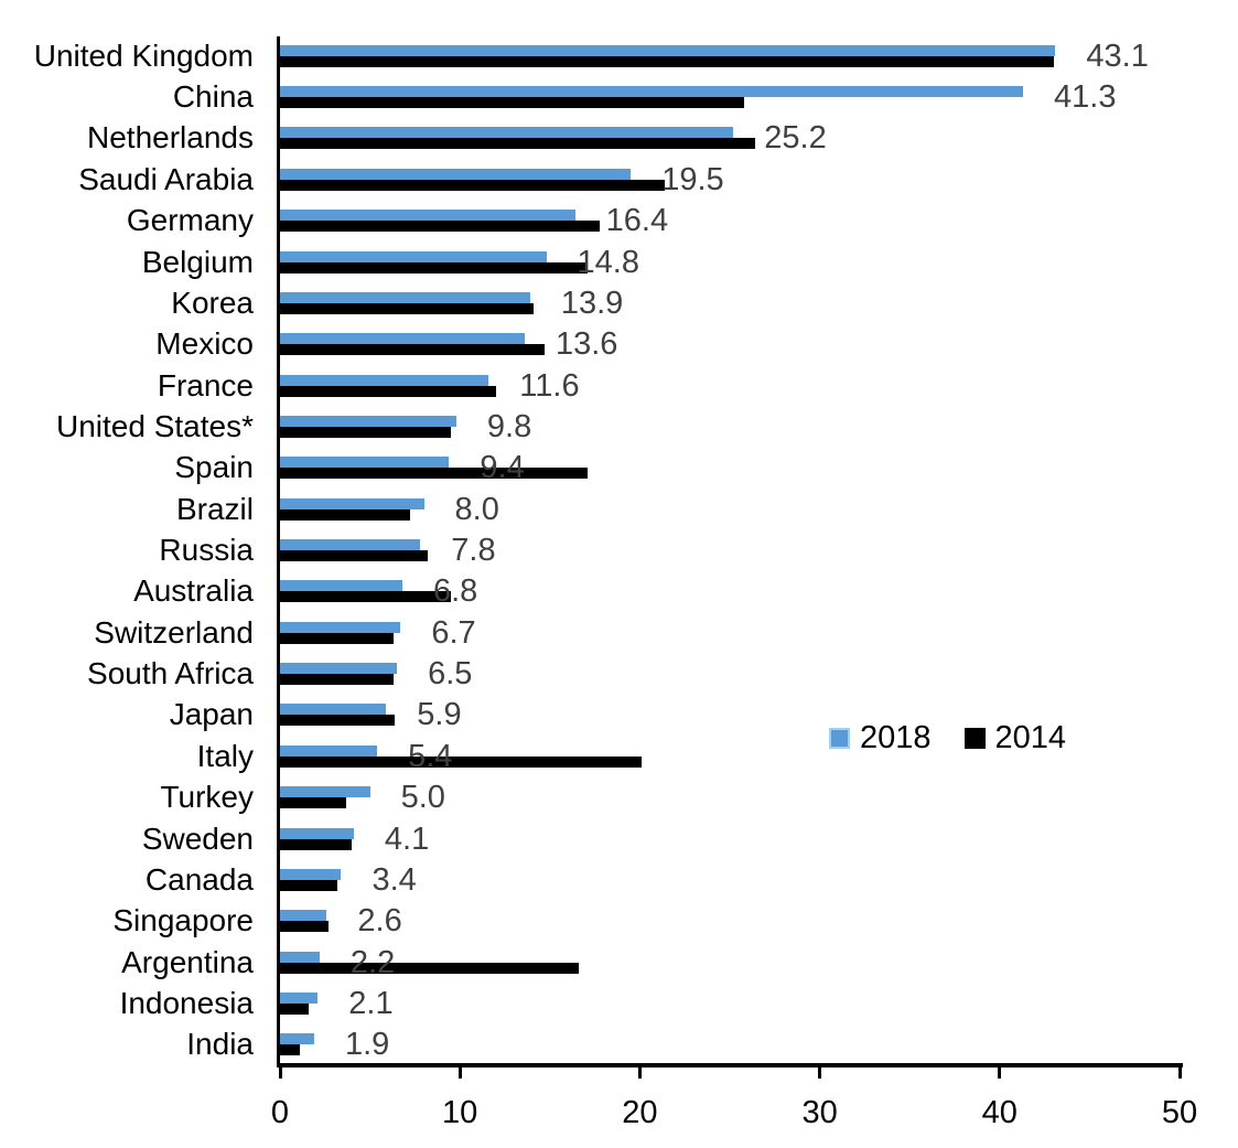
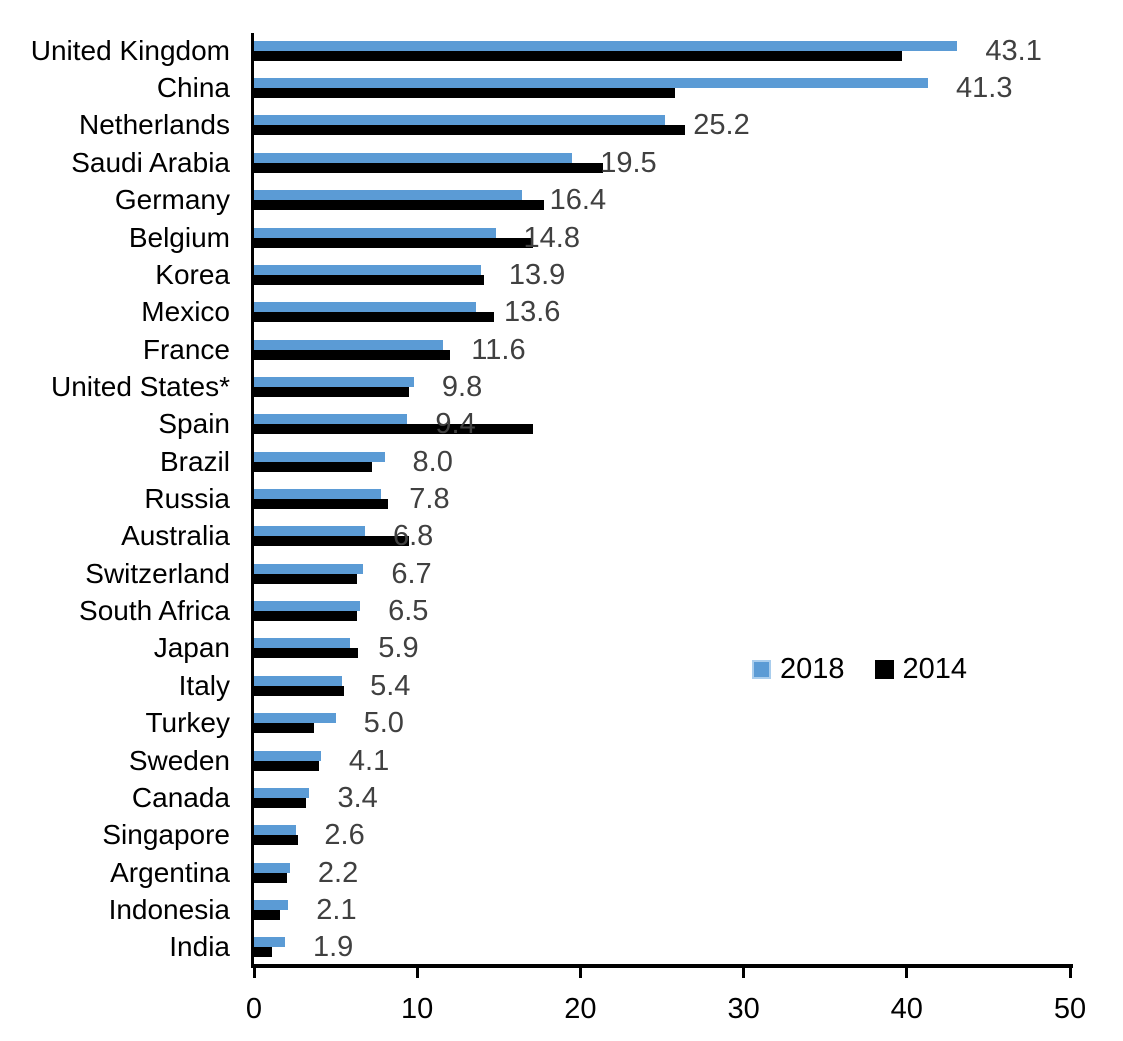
2014/United Kingdom: 43.0 -> 39.7
2014/Italy: 20.1 -> 5.5
2014/Argentina: 16.6 -> 2.0
